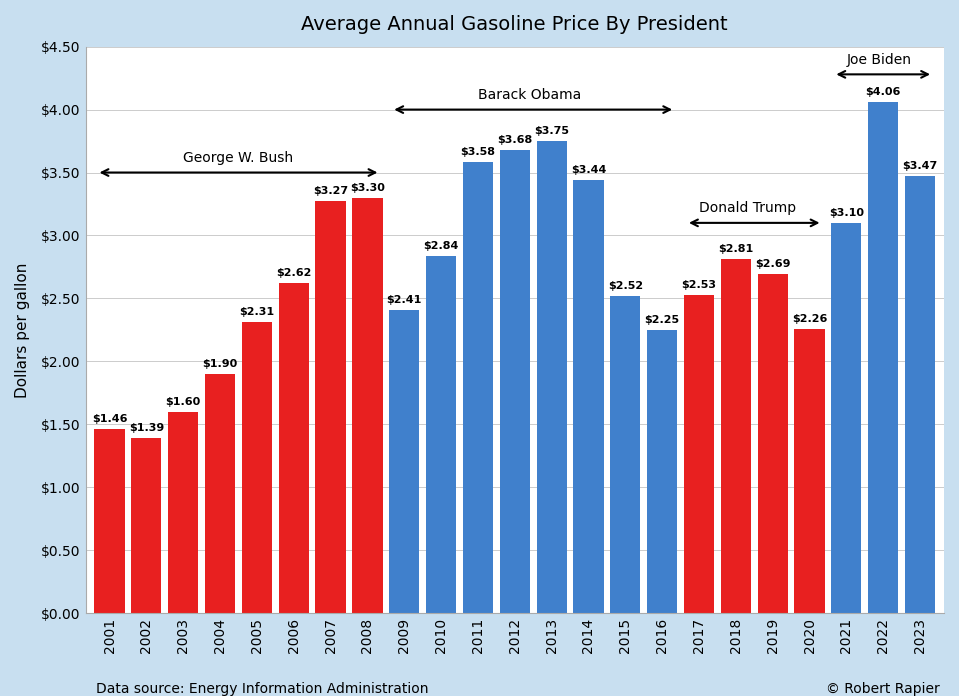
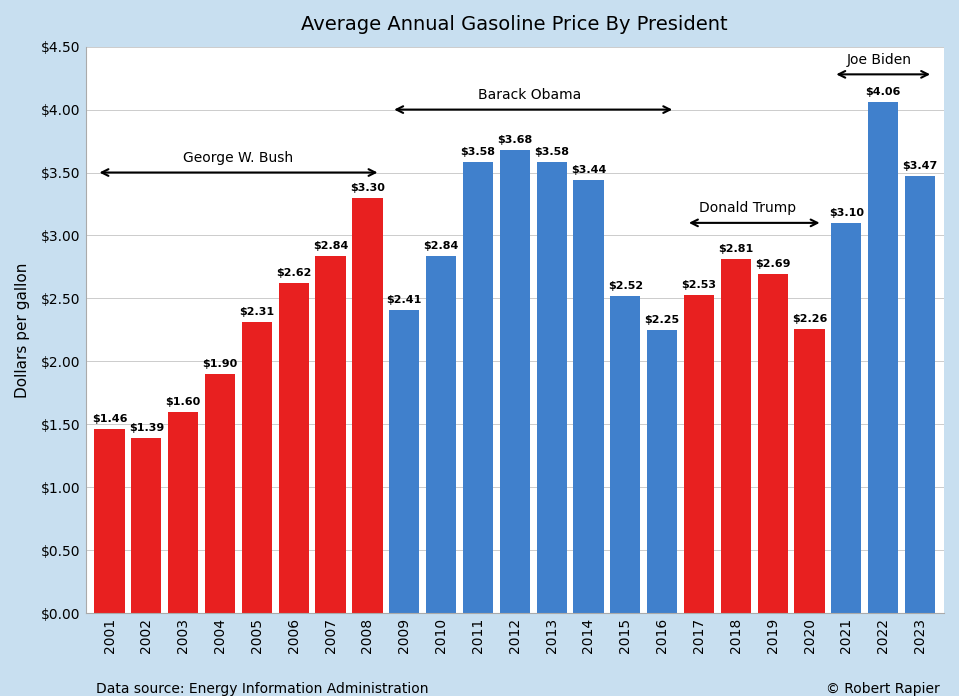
2007: $3.27 -> $2.84
2013: $3.75 -> $3.58
